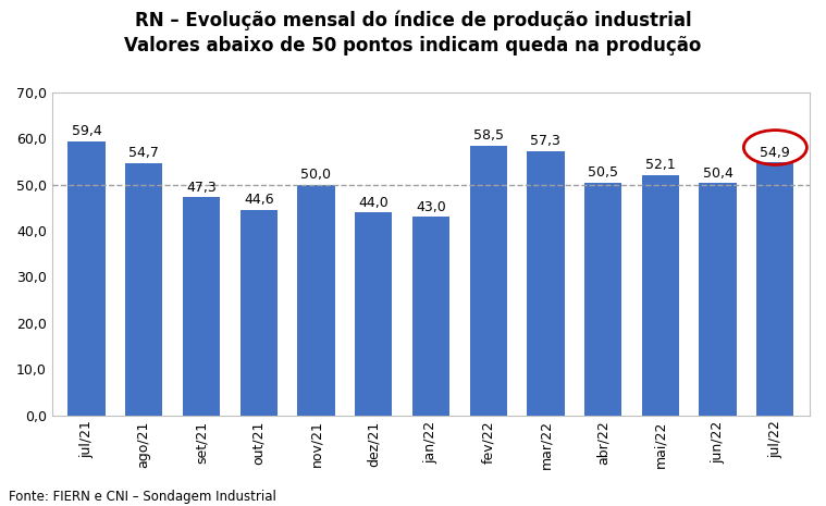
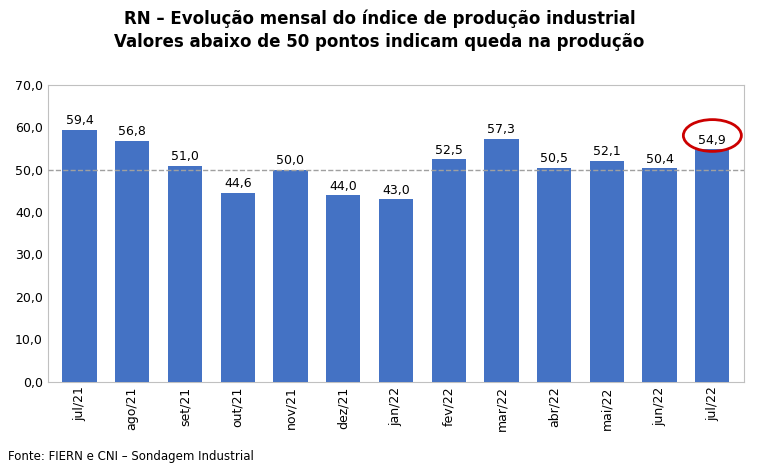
ago/21: 54,7 -> 56,8
set/21: 47,3 -> 51,0
fev/22: 58,5 -> 52,5
